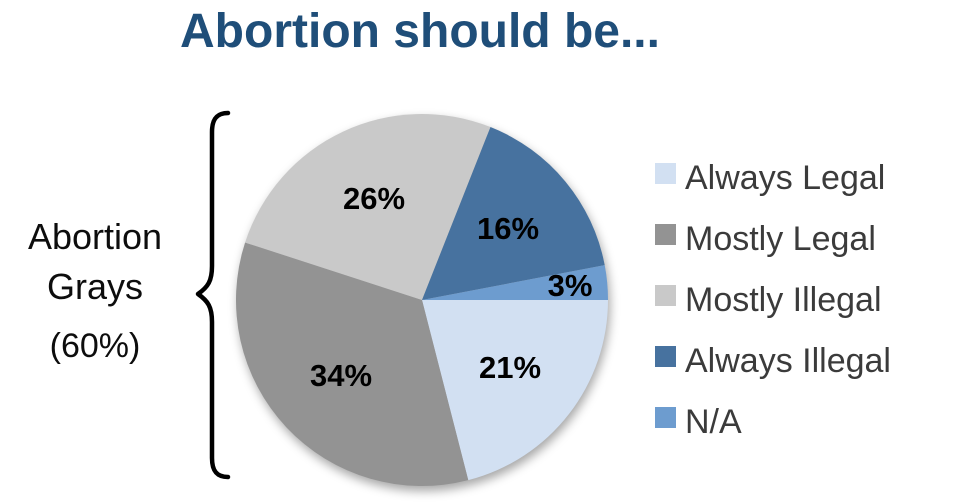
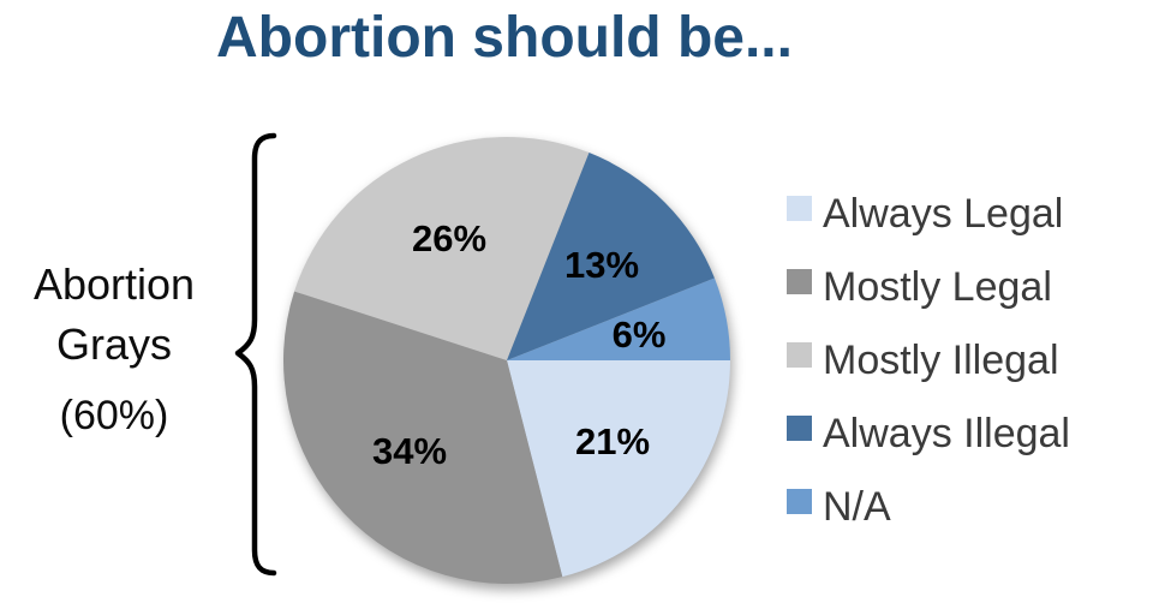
Always Illegal: 16% -> 13%
N/A: 3% -> 6%
